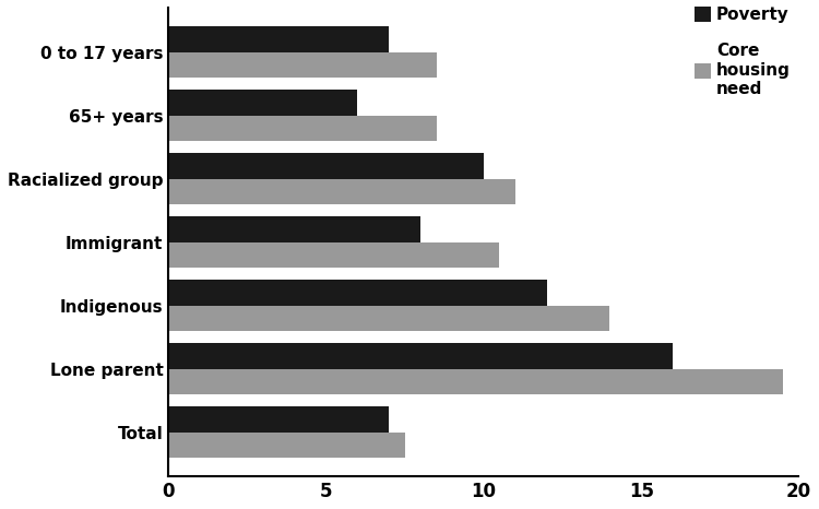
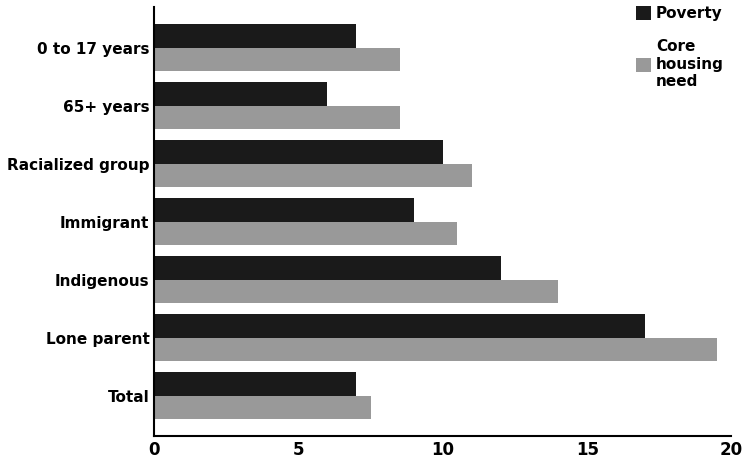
Poverty/Immigrant: 8 -> 9
Poverty/Lone parent: 16 -> 17
